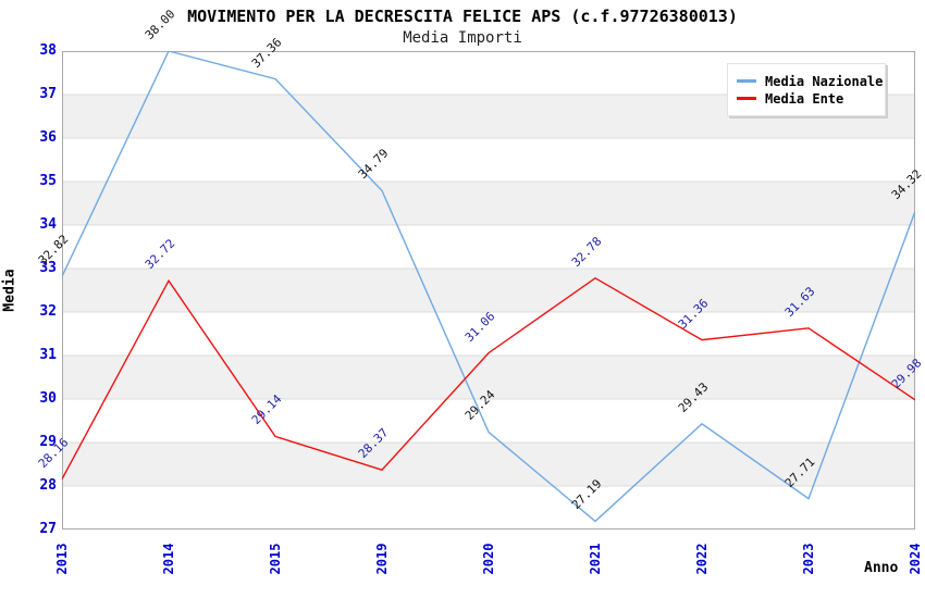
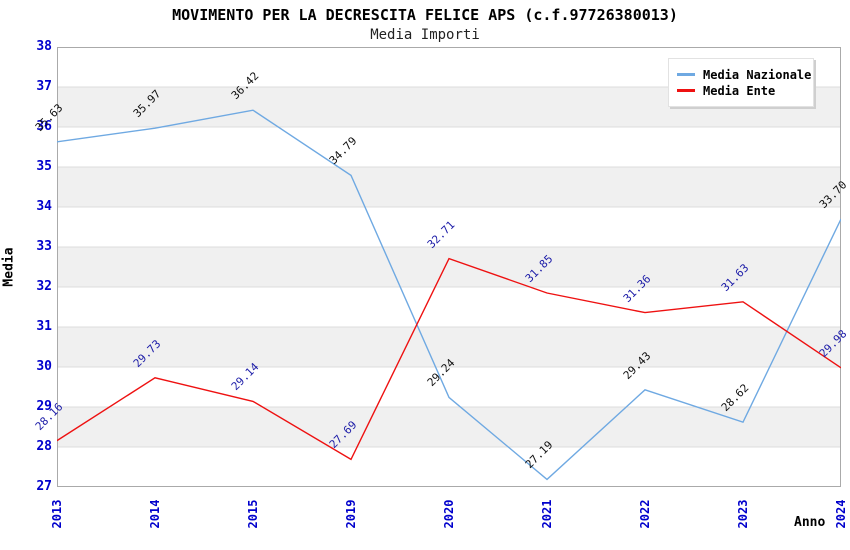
Media Nazionale/2013: 32.82 -> 35.63
Media Nazionale/2014: 38.00 -> 35.97
Media Ente/2014: 32.72 -> 29.73
Media Nazionale/2015: 37.36 -> 36.42
Media Ente/2019: 28.37 -> 27.69
Media Ente/2020: 31.06 -> 32.71
Media Ente/2021: 32.78 -> 31.85
Media Nazionale/2023: 27.71 -> 28.62
Media Nazionale/2024: 34.32 -> 33.70
